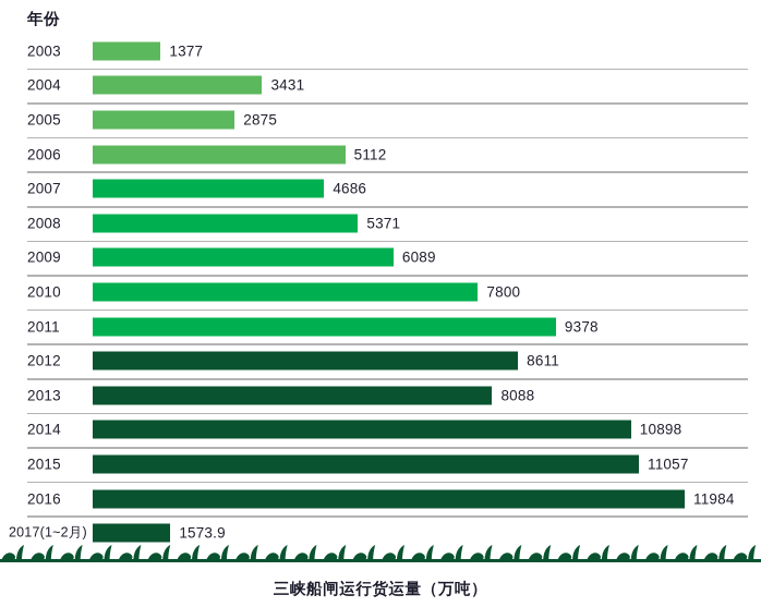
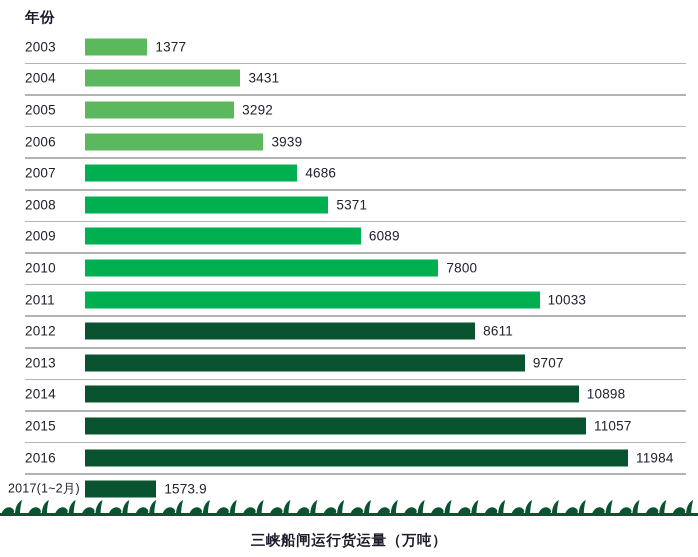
2005: 2875 -> 3292
2006: 5112 -> 3939
2011: 9378 -> 10033
2013: 8088 -> 9707
